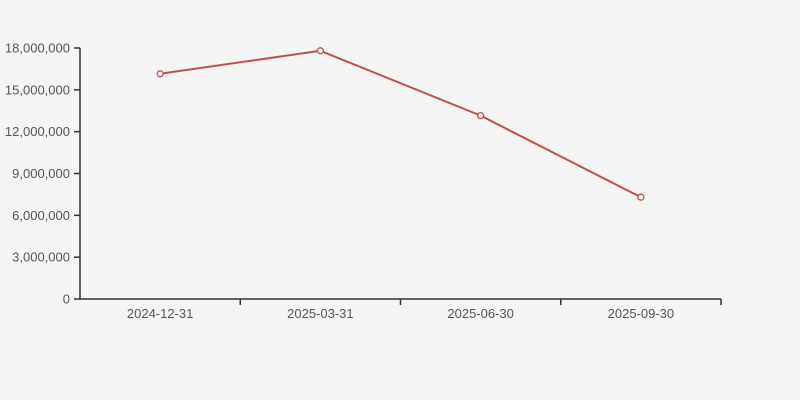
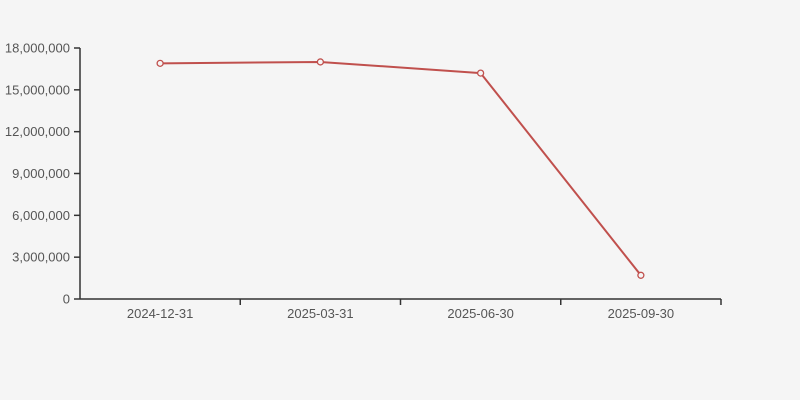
2024-12-31: 16200000 -> 16900000
2025-03-31: 17800000 -> 17000000
2025-06-30: 13200000 -> 16200000
2025-09-30: 7300000 -> 1700000
